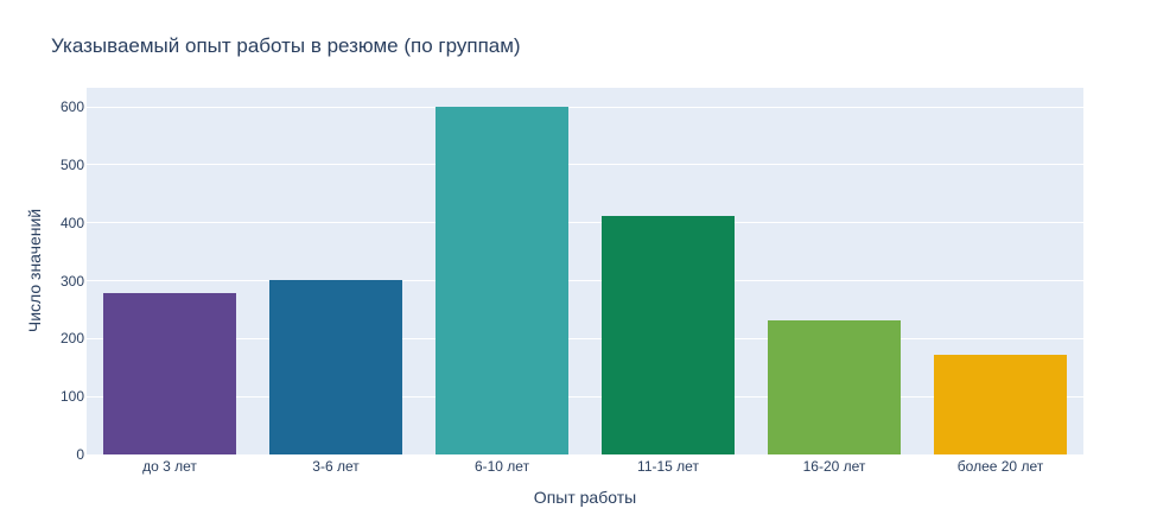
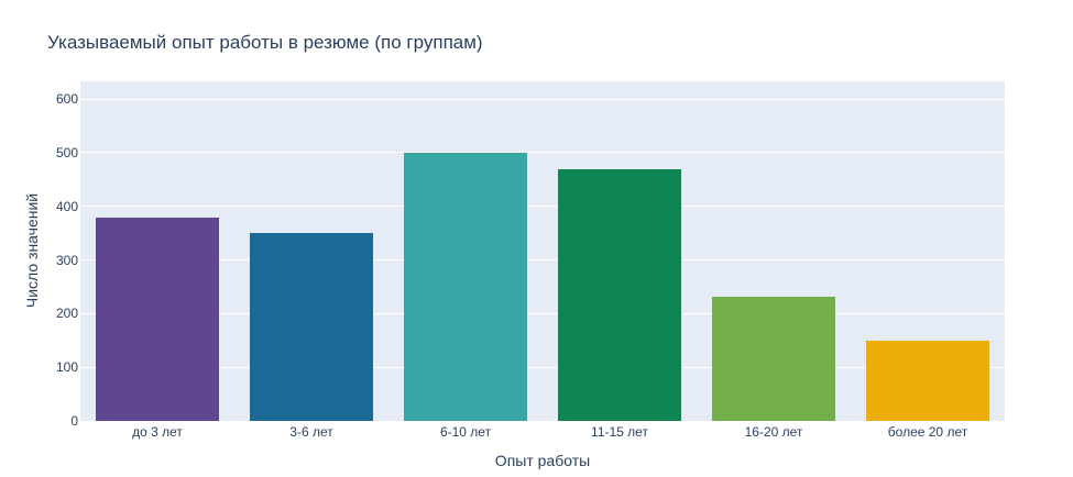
до 3 лет: 280 -> 380
3-6 лет: 300 -> 350
6-10 лет: 600 -> 500
11-15 лет: 410 -> 470
более 20 лет: 170 -> 150
